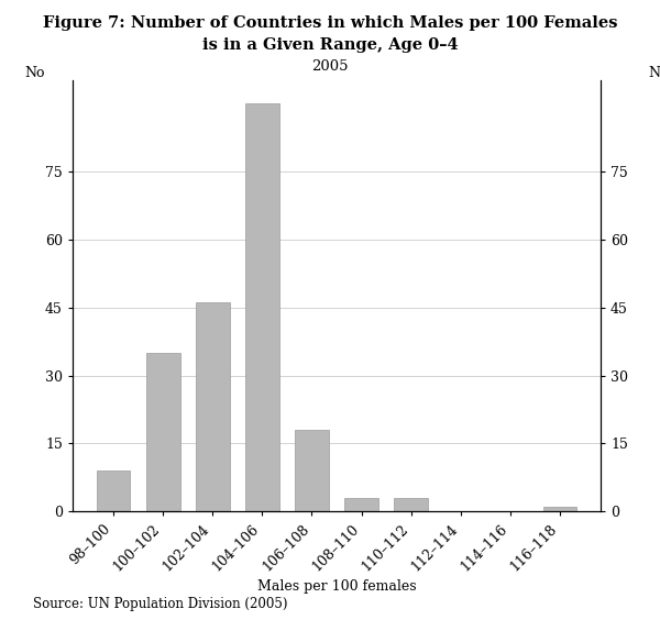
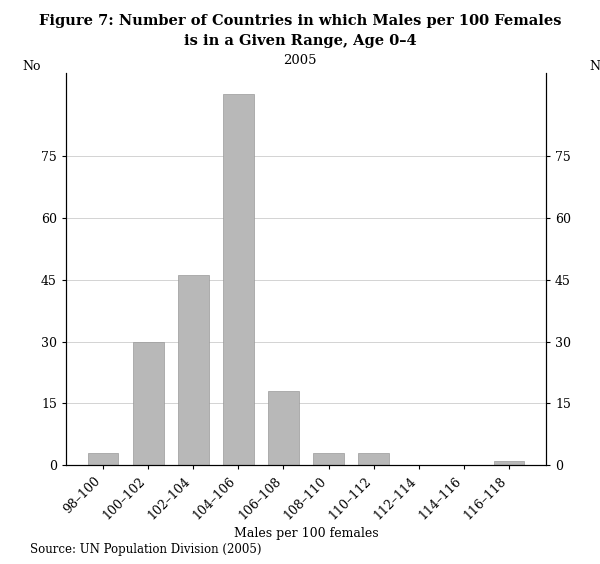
98–100: 9 -> 3
100–102: 35 -> 30
